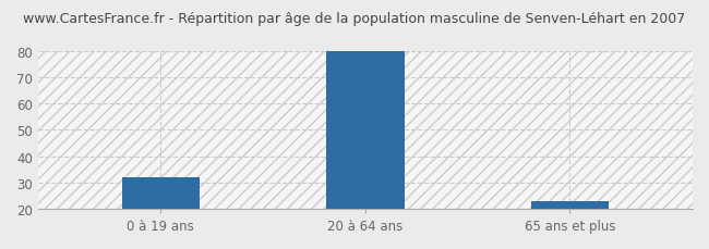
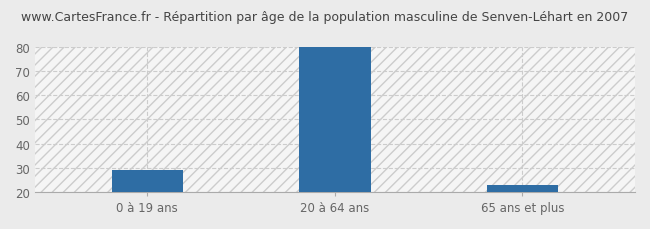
0 à 19 ans: 32 -> 29
